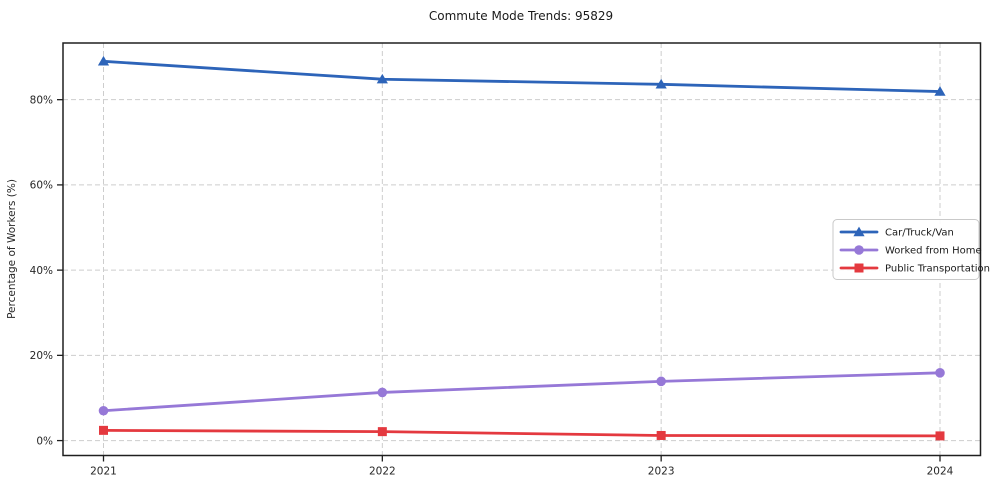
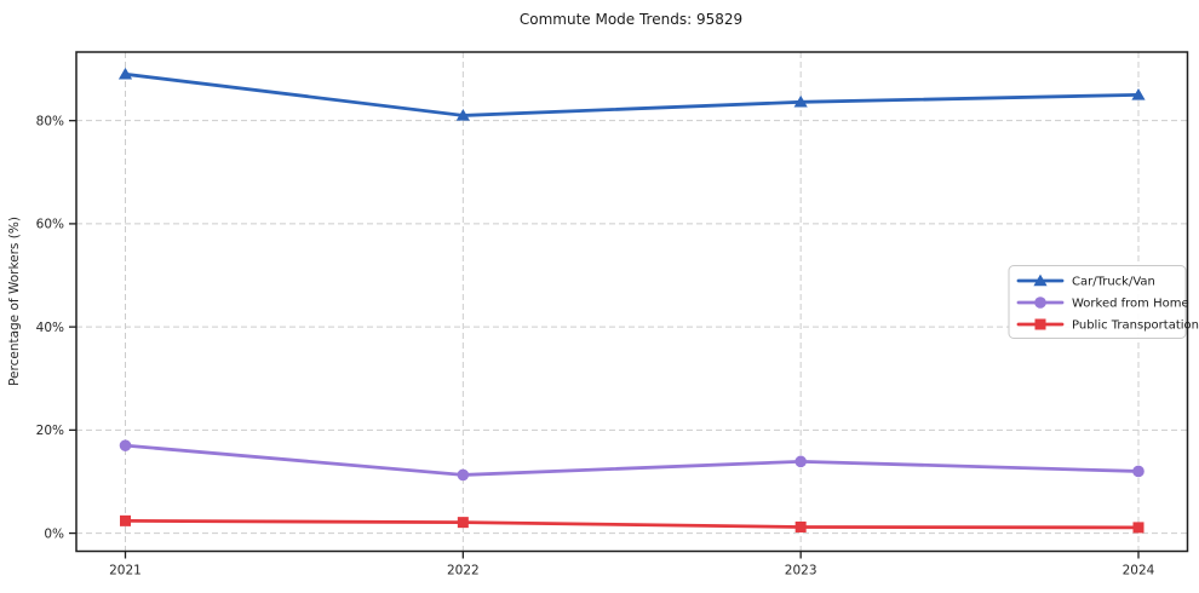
Worked from Home/2021: 7% -> 17%
Car/Truck/Van/2022: 85% -> 81%
Car/Truck/Van/2024: 82% -> 85%
Worked from Home/2024: 16% -> 12%
